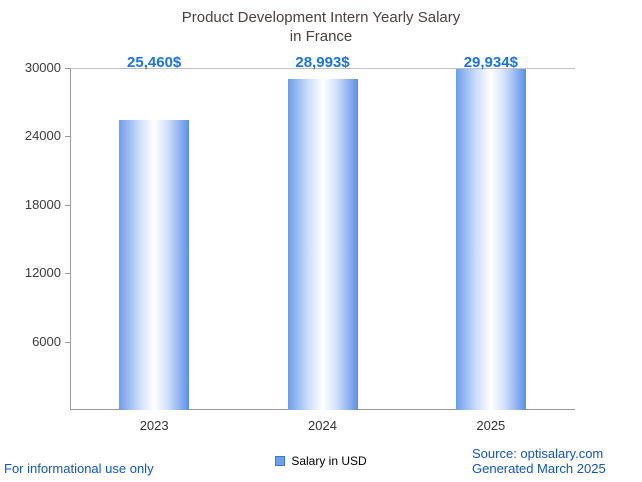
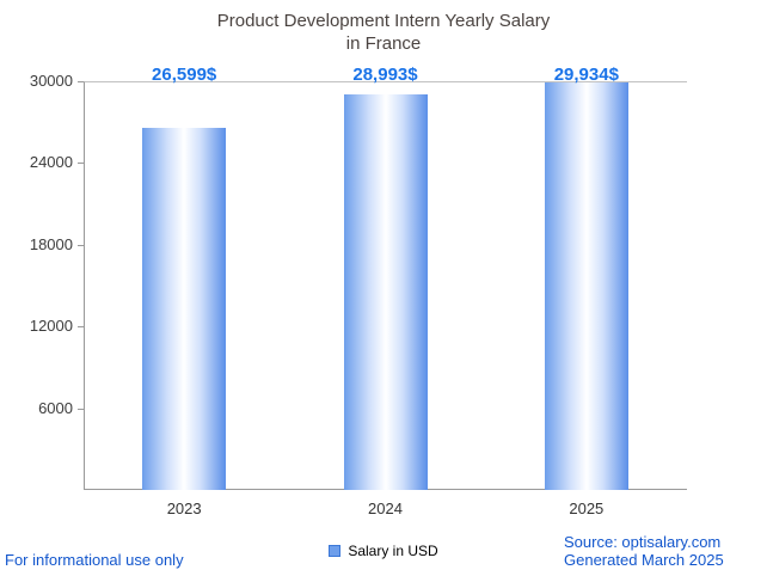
2023: 25,460 -> 26,599
